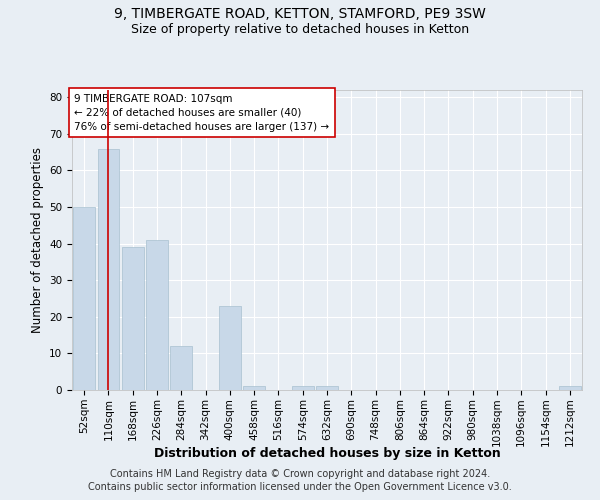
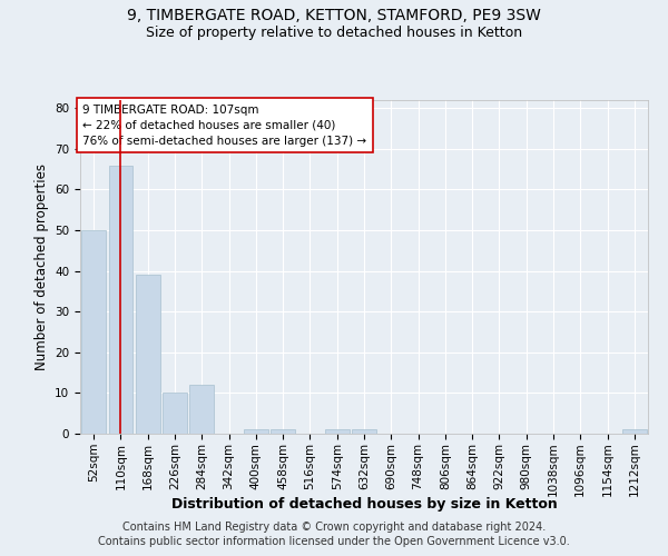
226sqm: 41 -> 10
400sqm: 23 -> 1
